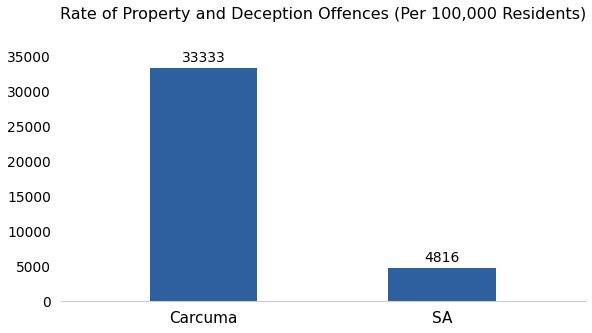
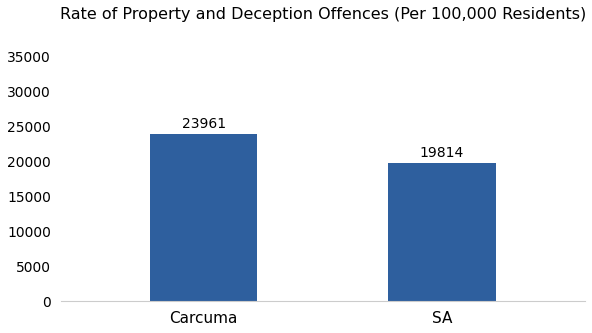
Carcuma: 33333 -> 23961
SA: 4816 -> 19814
